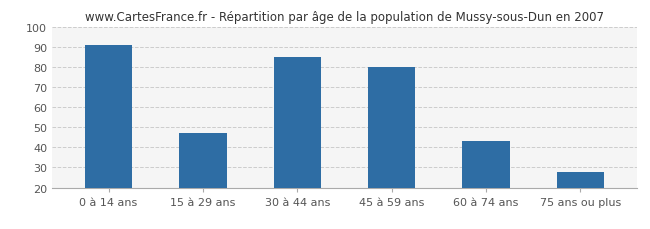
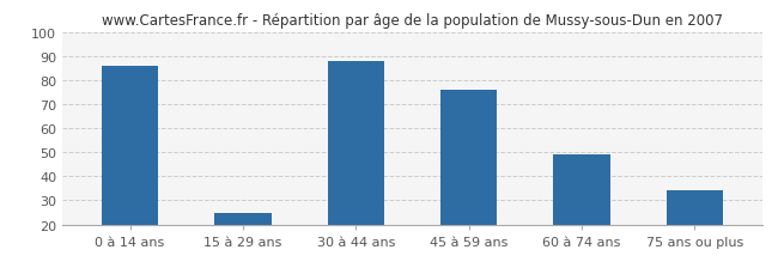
0 à 14 ans: 91 -> 86
15 à 29 ans: 47 -> 25
30 à 44 ans: 85 -> 88
45 à 59 ans: 80 -> 76
60 à 74 ans: 43 -> 49
75 ans ou plus: 28 -> 34
